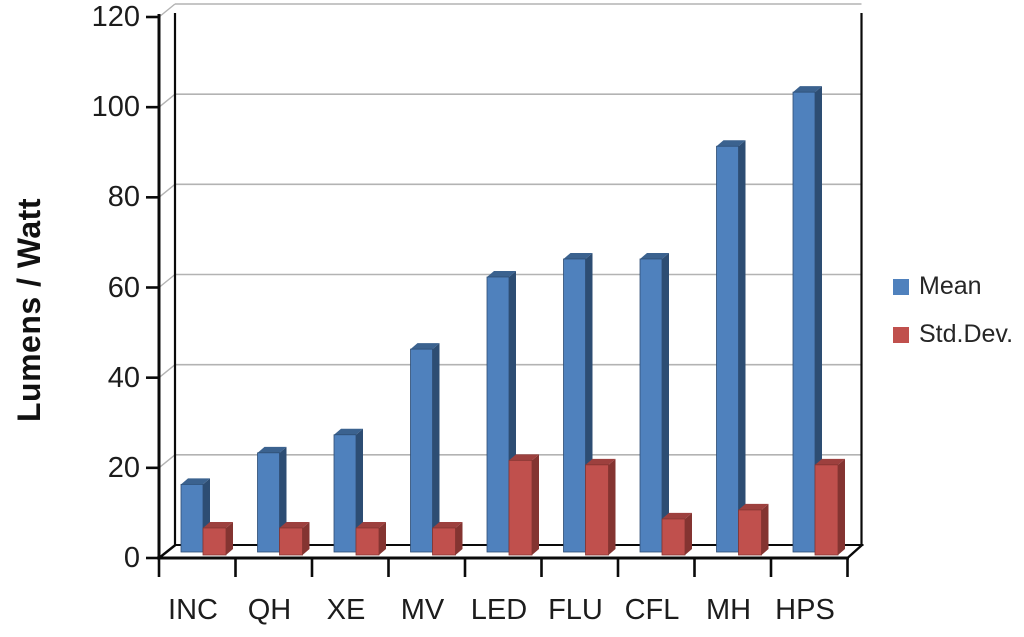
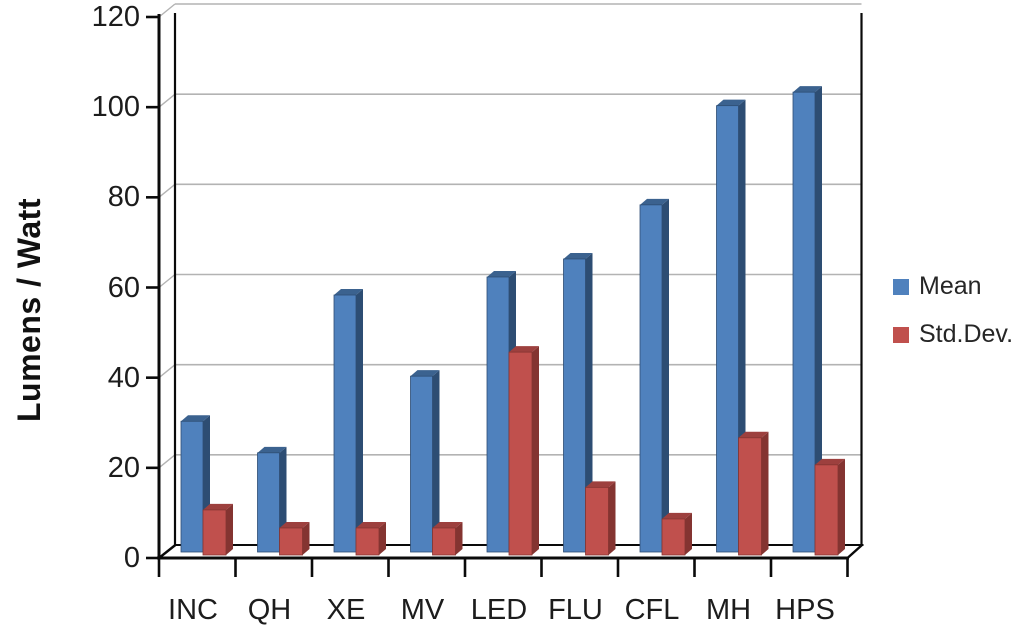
Mean/INC: 15 -> 29
Std.Dev./INC: 6 -> 10
Mean/XE: 26 -> 57
Mean/MV: 45 -> 39
Std.Dev./LED: 21 -> 45
Std.Dev./FLU: 20 -> 15
Mean/CFL: 65 -> 77
Mean/MH: 90 -> 99
Std.Dev./MH: 10 -> 26
